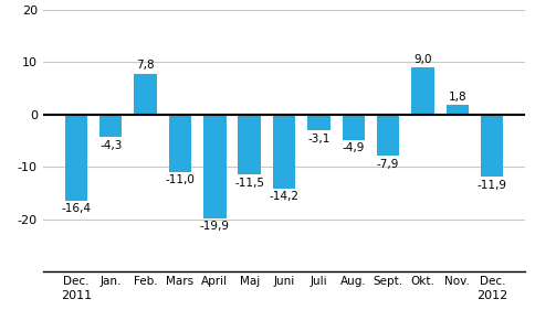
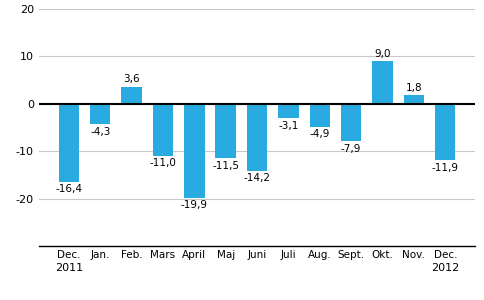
Feb.: 7,8 -> 3,6
